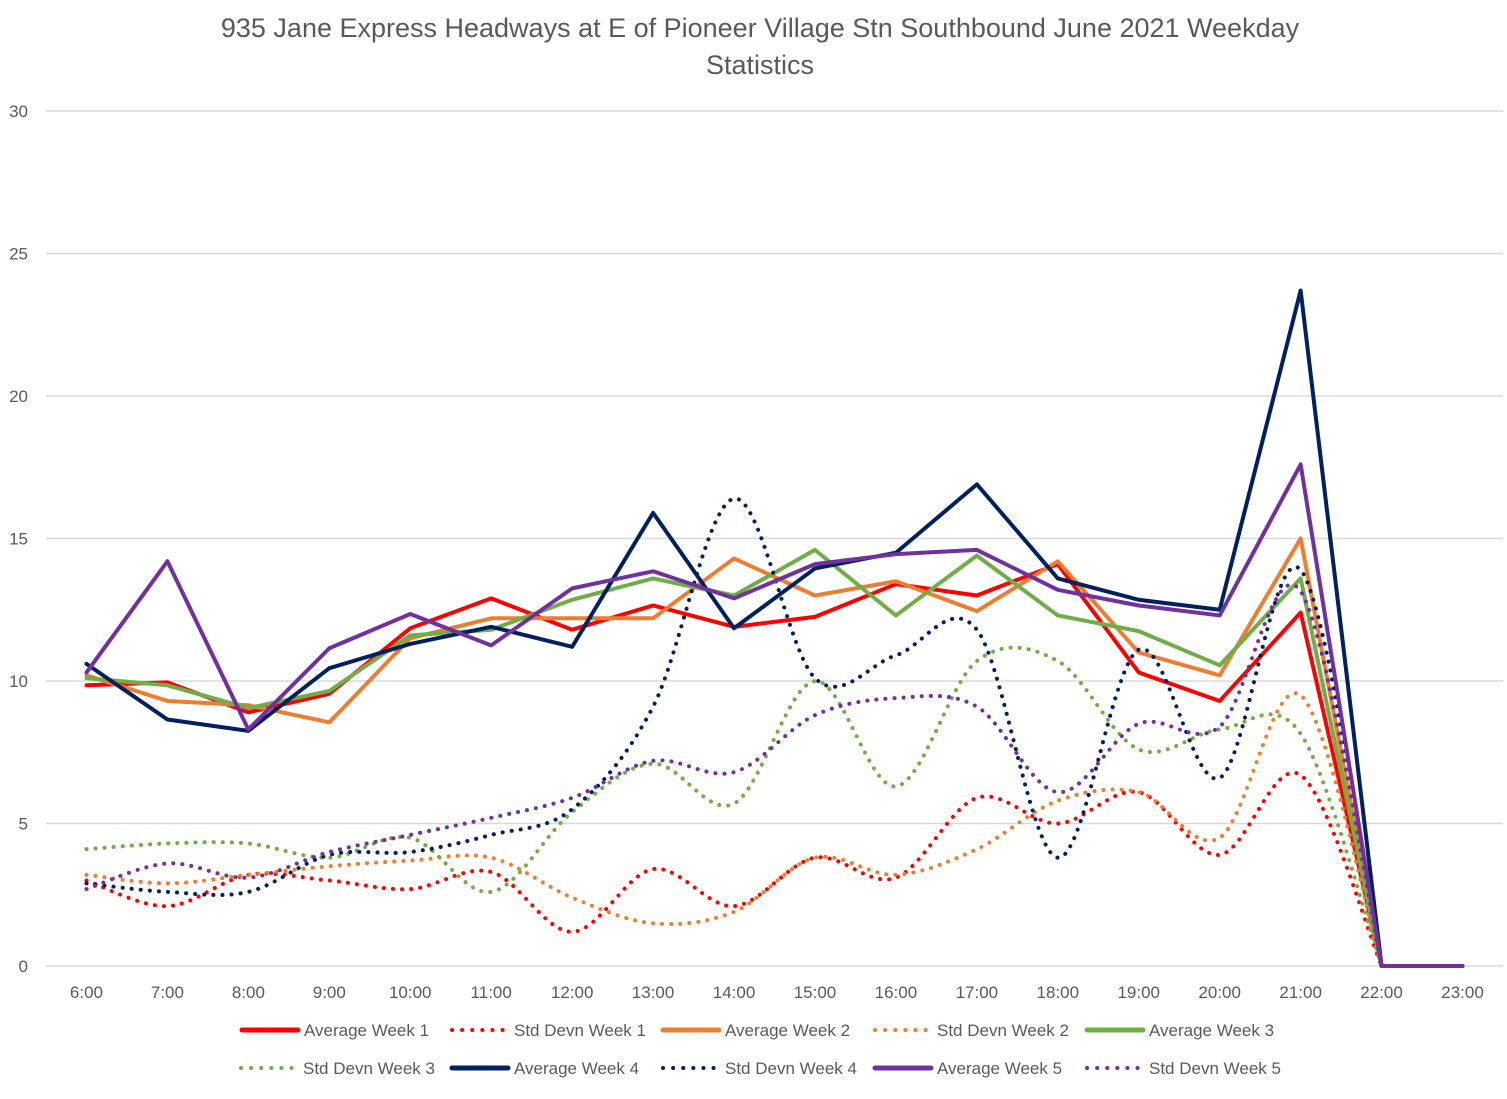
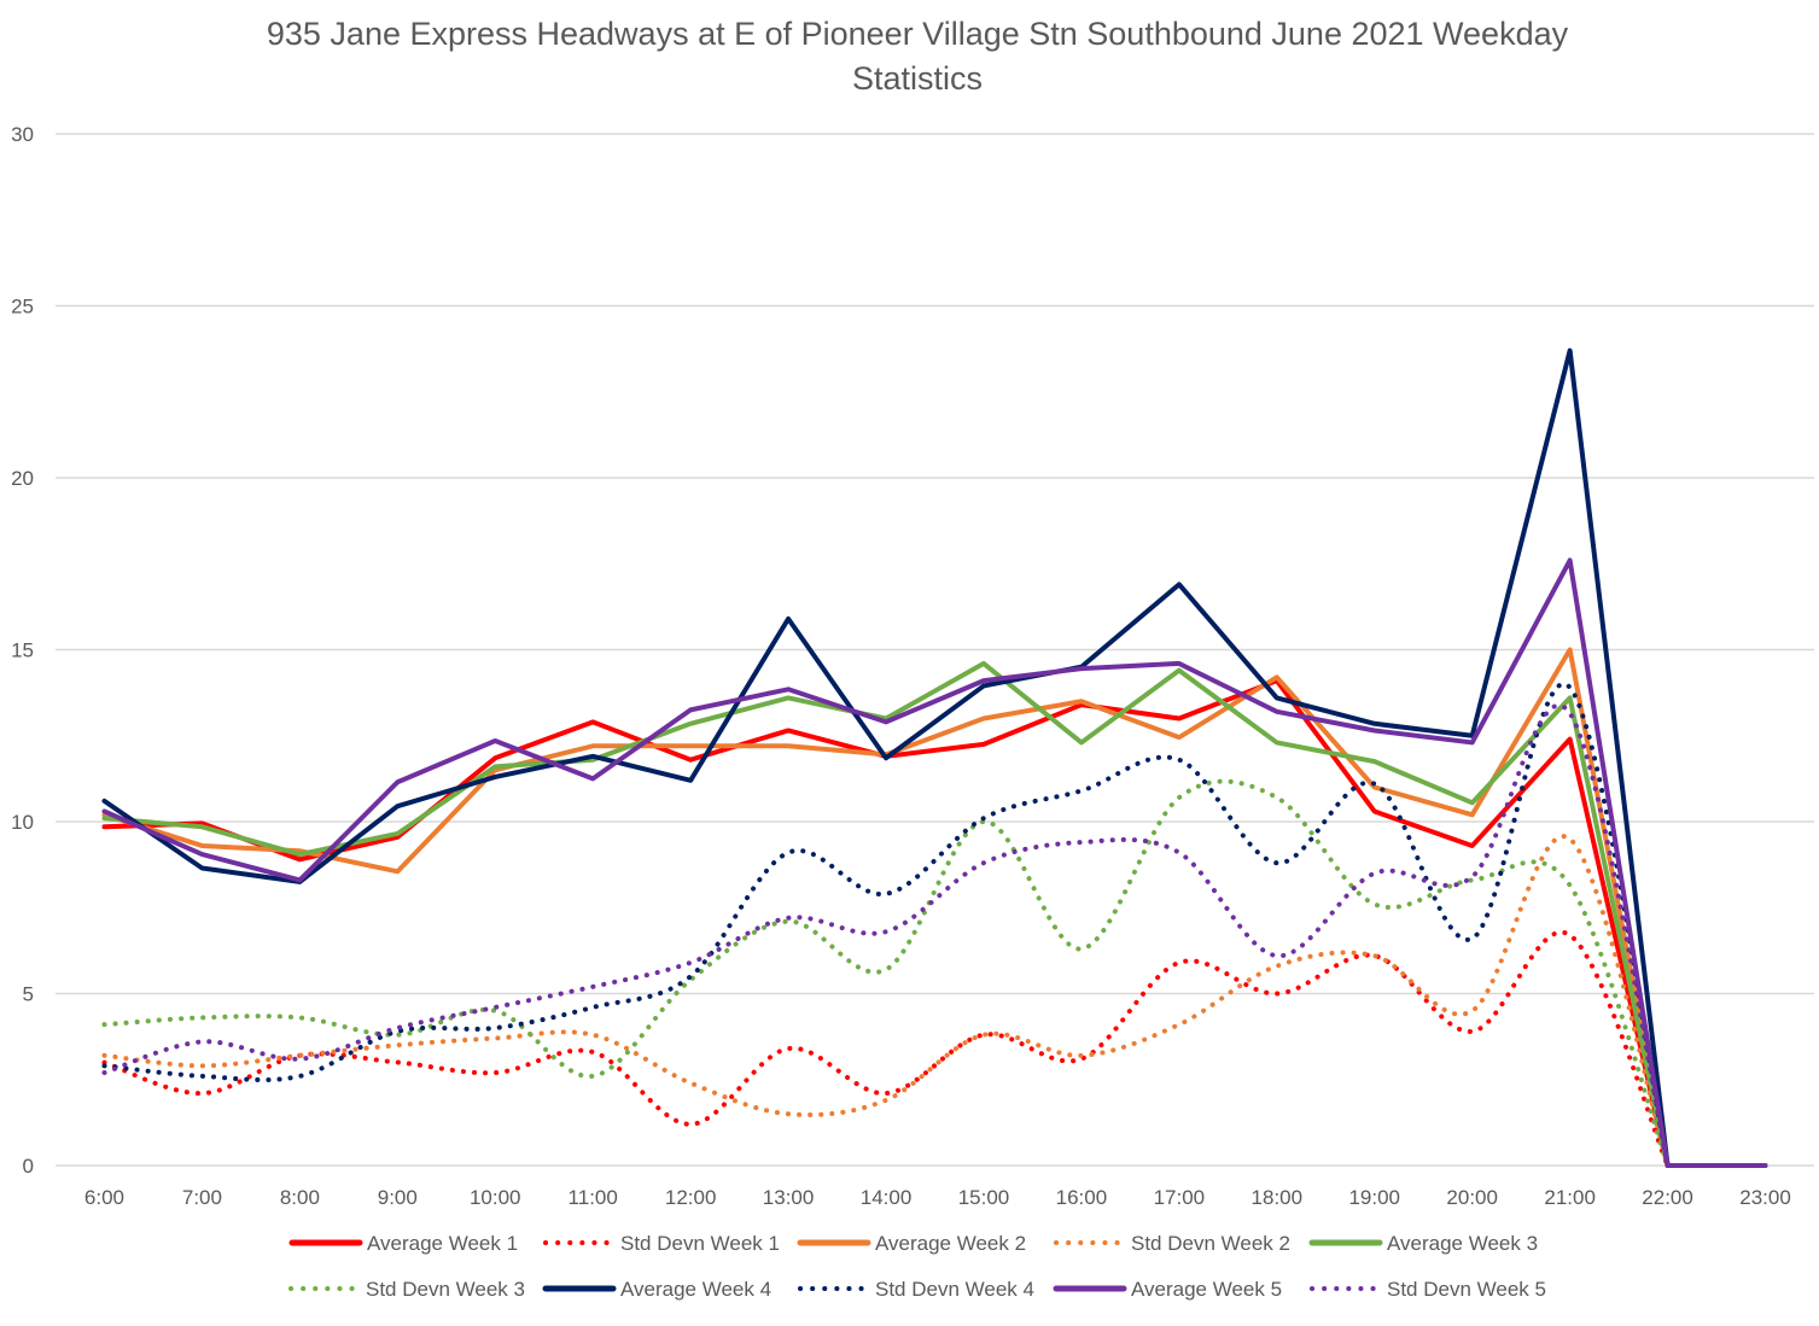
Average Week 5/7:00: 14.2 -> 9.1
Average Week 2/14:00: 14.3 -> 11.9
Std Devn Week 4/14:00: 16.4 -> 7.9
Std Devn Week 4/18:00: 3.8 -> 8.8
